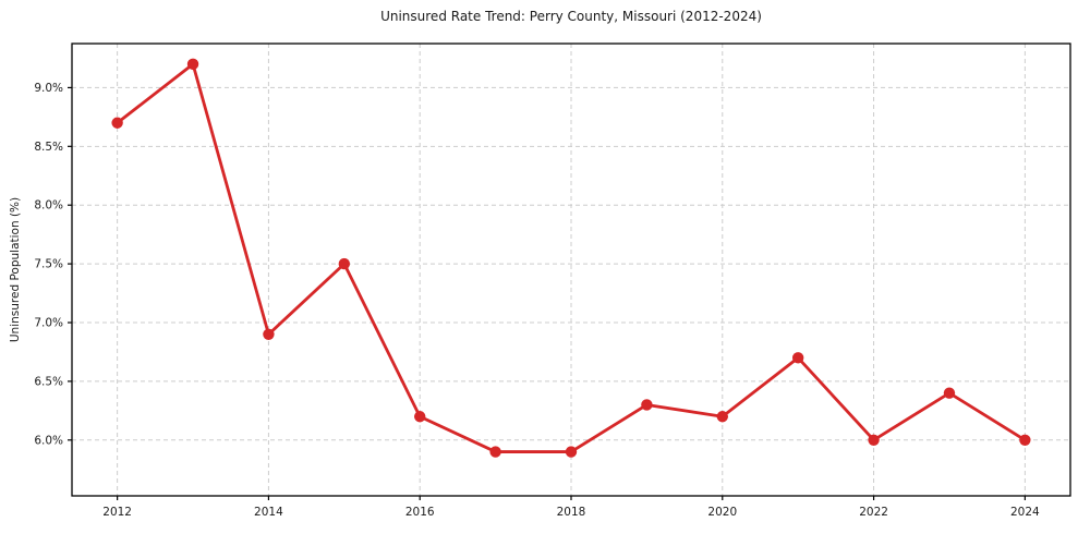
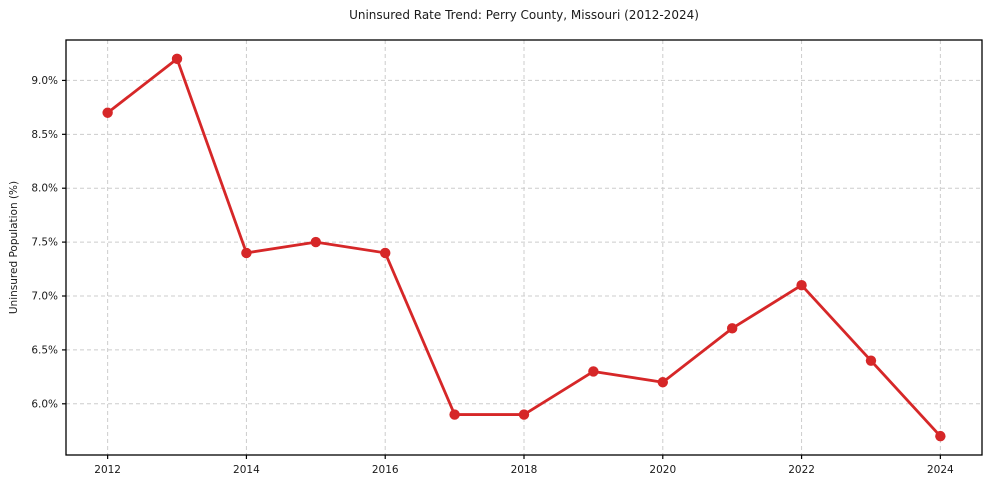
2014: 6.9% -> 7.4%
2016: 6.2% -> 7.4%
2022: 6.0% -> 7.1%
2024: 6.0% -> 5.7%
